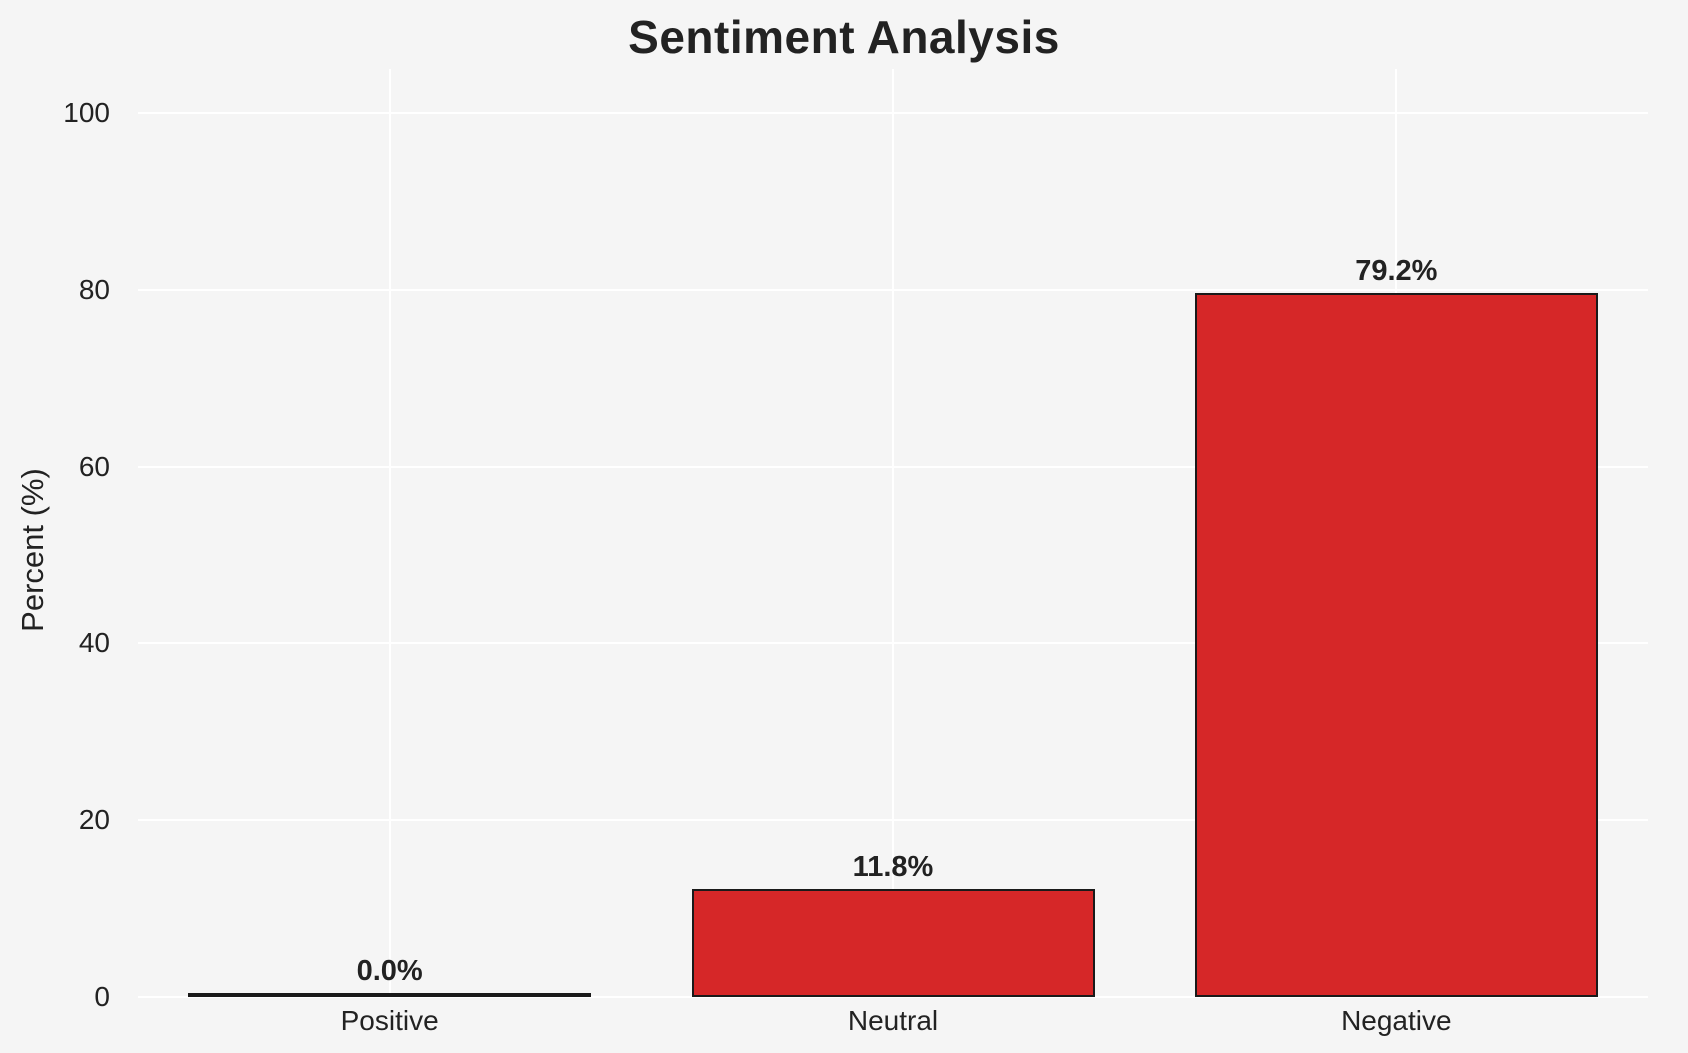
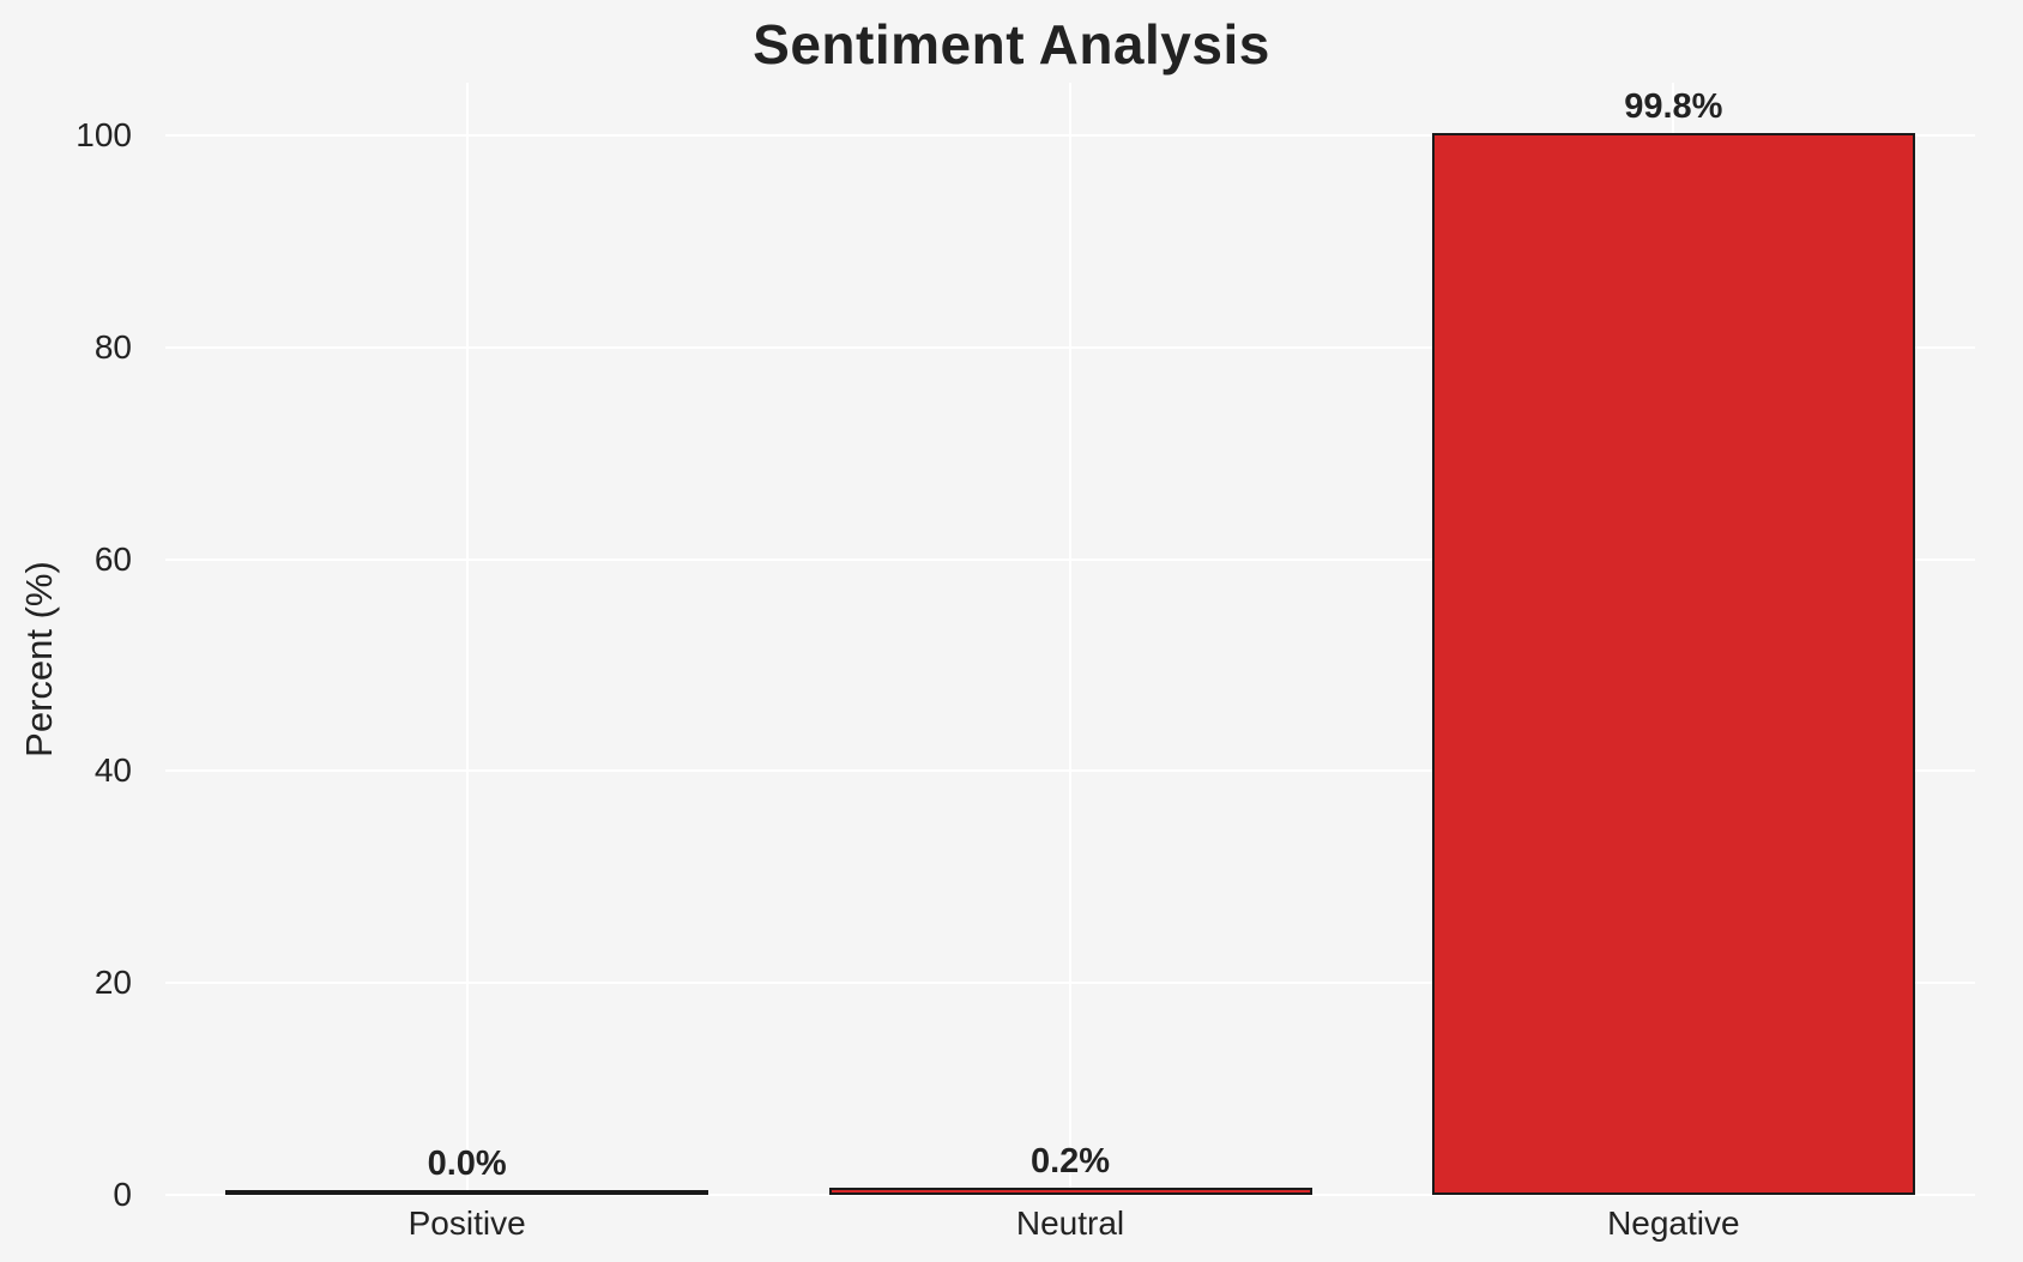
Neutral: 11.8% -> 0.2%
Negative: 79.2% -> 99.8%
